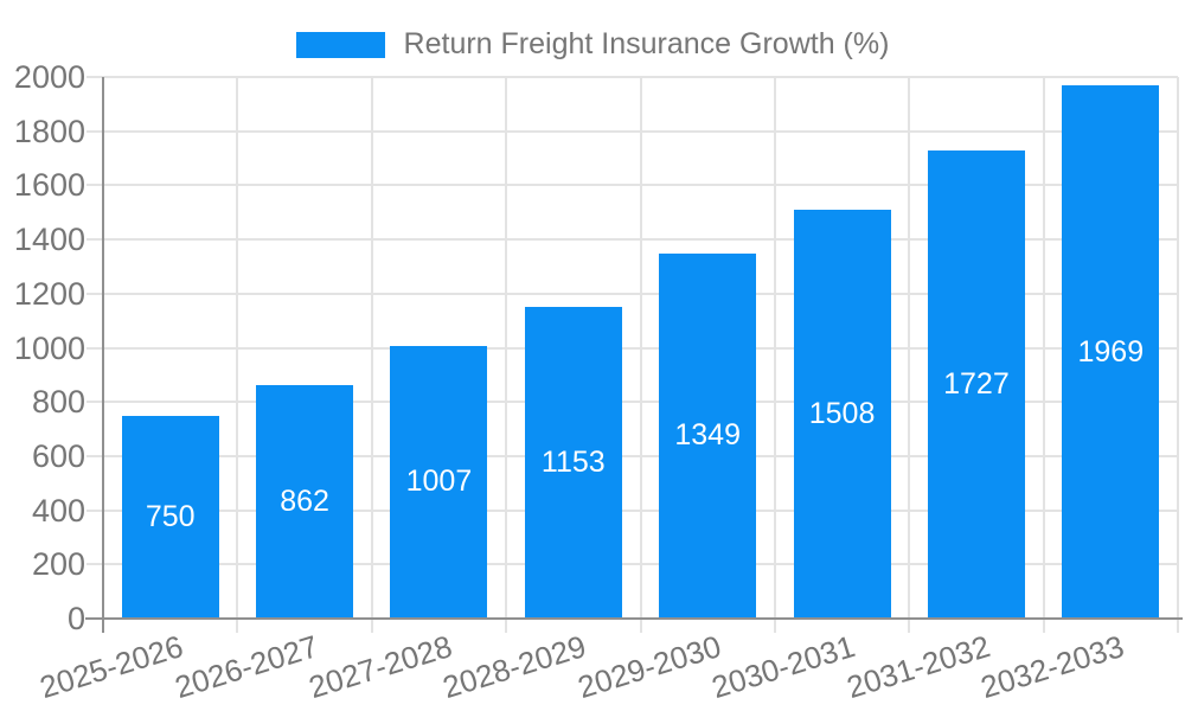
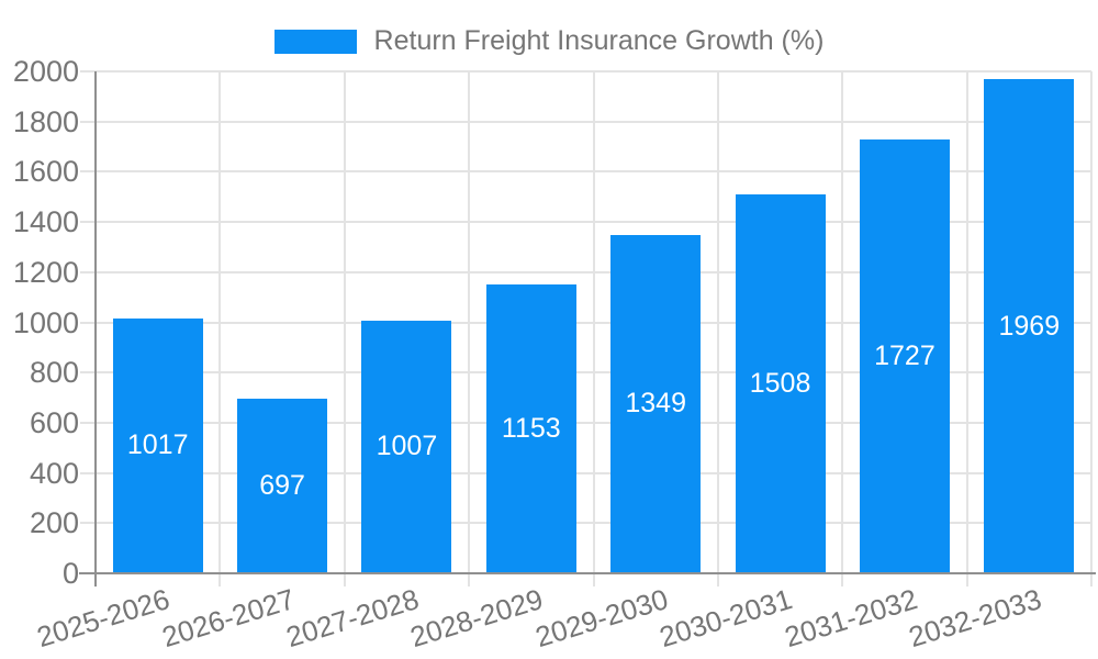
2025-2026: 750 -> 1017
2026-2027: 862 -> 697
